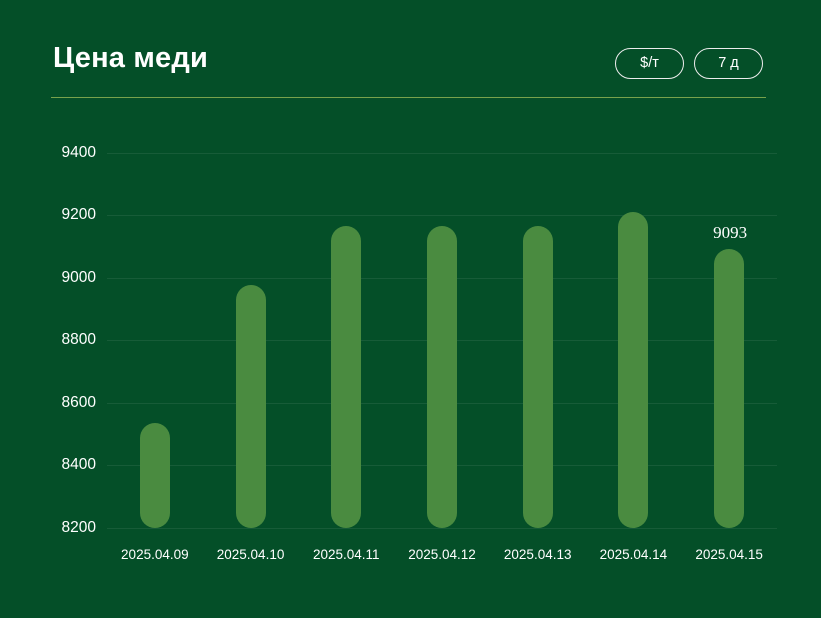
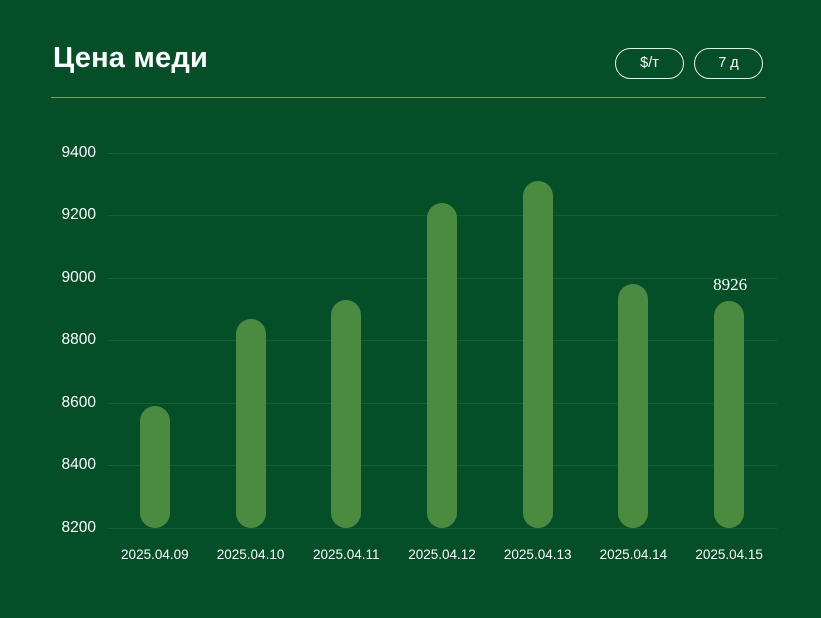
2025.04.09: 8540 -> 8590
2025.04.10: 8980 -> 8870
2025.04.11: 9170 -> 8930
2025.04.12: 9170 -> 9240
2025.04.13: 9170 -> 9310
2025.04.14: 9210 -> 8980
2025.04.15: 9093 -> 8926
